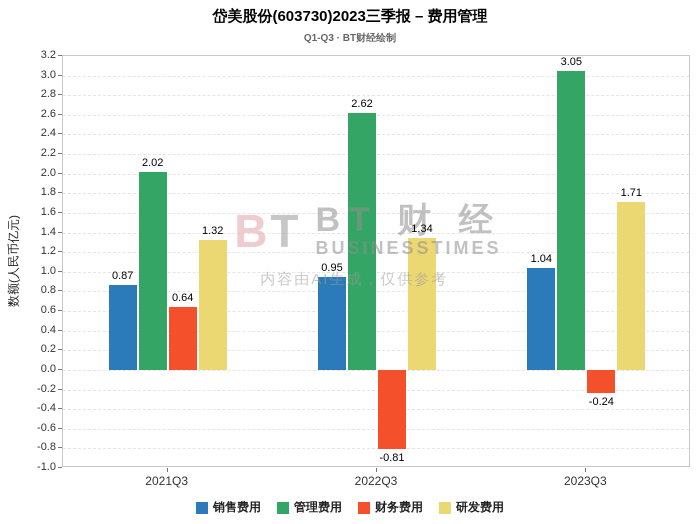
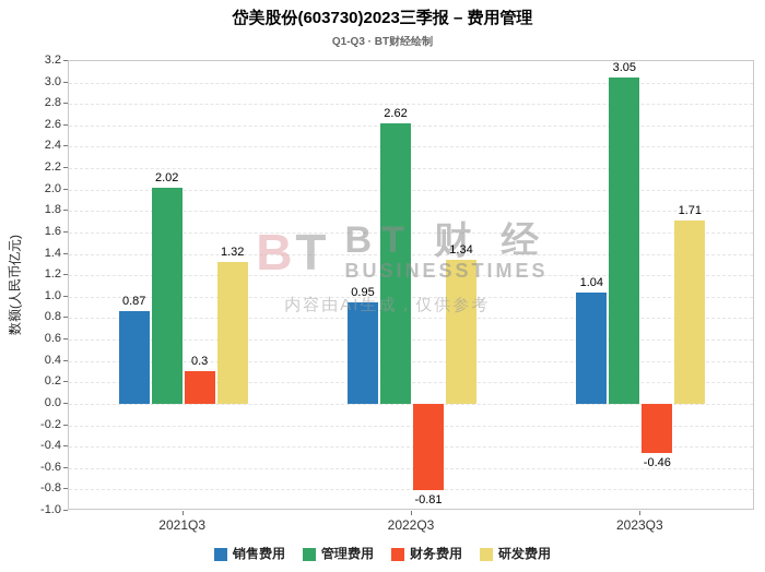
财务费用/2021Q3: 0.64 -> 0.3
财务费用/2023Q3: -0.24 -> -0.46
